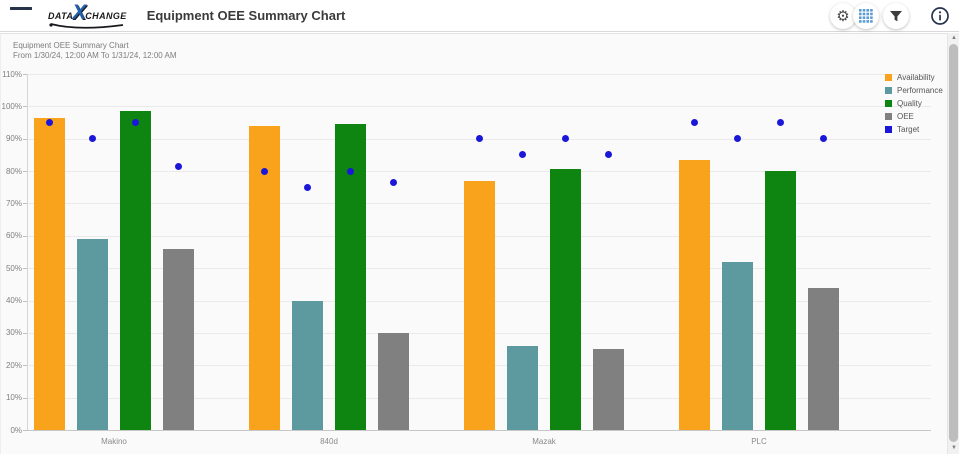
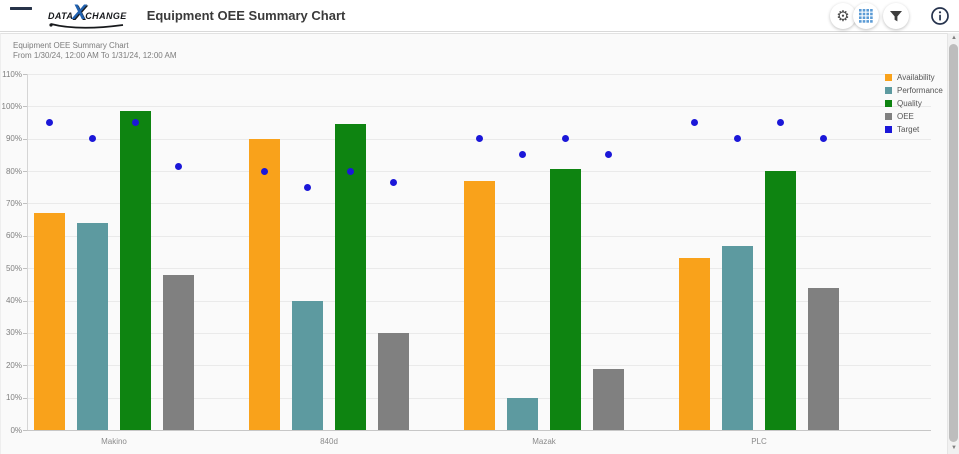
Availability/Makino: 96% -> 67%
Performance/Makino: 59% -> 64%
OEE/Makino: 56% -> 48%
Availability/840d: 94% -> 90%
Performance/Mazak: 26% -> 10%
OEE/Mazak: 25% -> 19%
Availability/PLC: 84% -> 53%
Performance/PLC: 52% -> 57%
